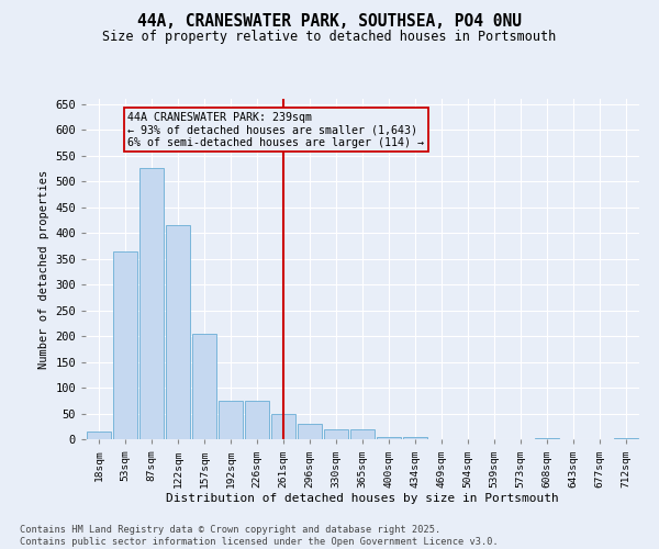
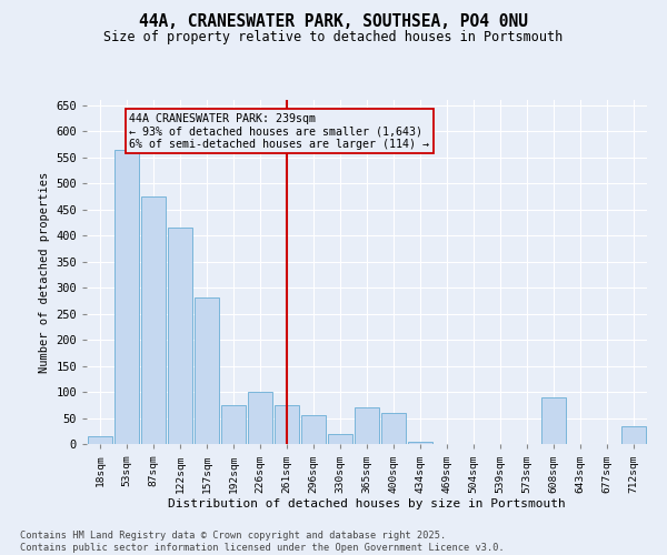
53sqm: 365 -> 565
87sqm: 525 -> 475
157sqm: 205 -> 280
226sqm: 75 -> 100
261sqm: 50 -> 75
296sqm: 30 -> 55
365sqm: 20 -> 70
400sqm: 5 -> 60
608sqm: 2 -> 90
712sqm: 2 -> 35
